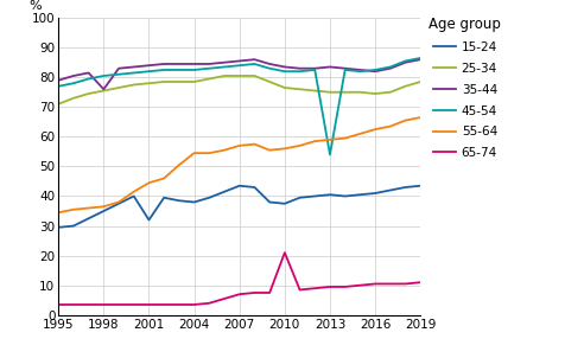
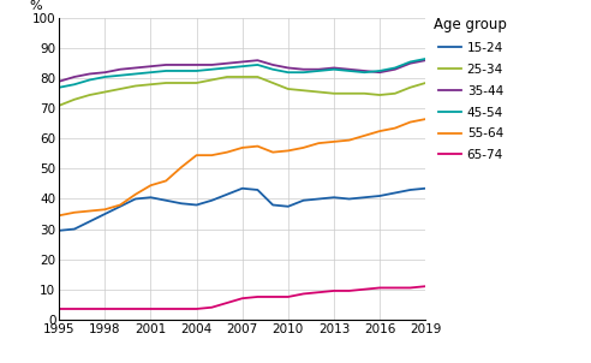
35-44/1998: 76.0 -> 82.0
15-24/2001: 32.0 -> 40.5
65-74/2010: 21.0 -> 7.5
45-54/2013: 54.0 -> 83.0
